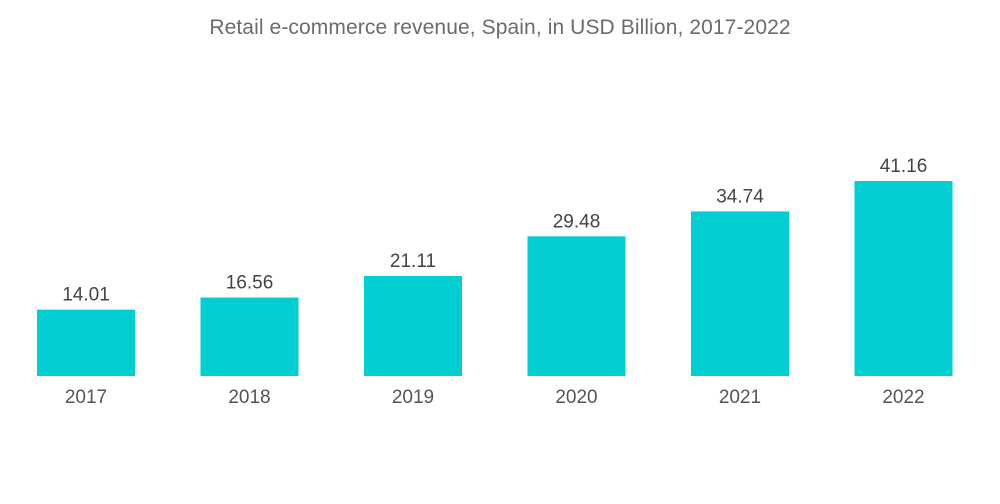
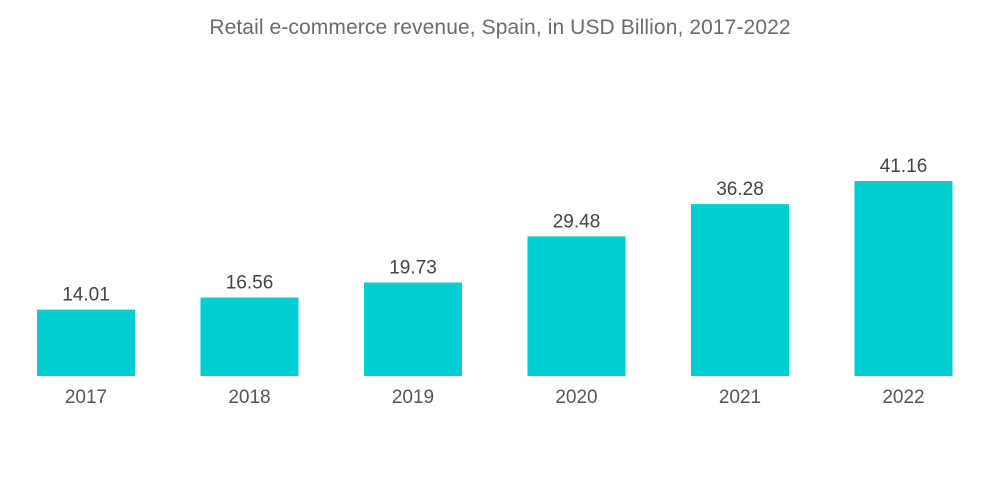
2019: 21.11 -> 19.73
2021: 34.74 -> 36.28
